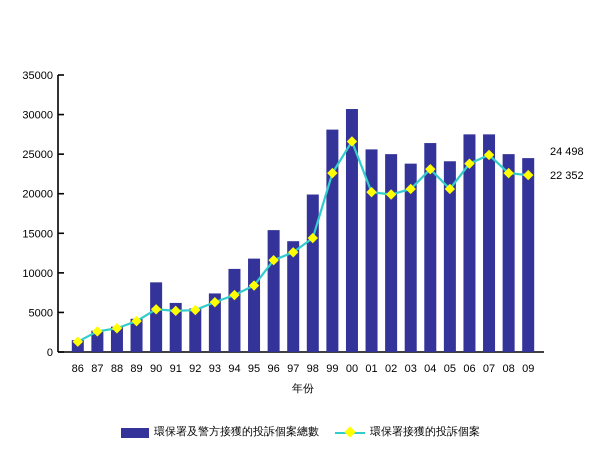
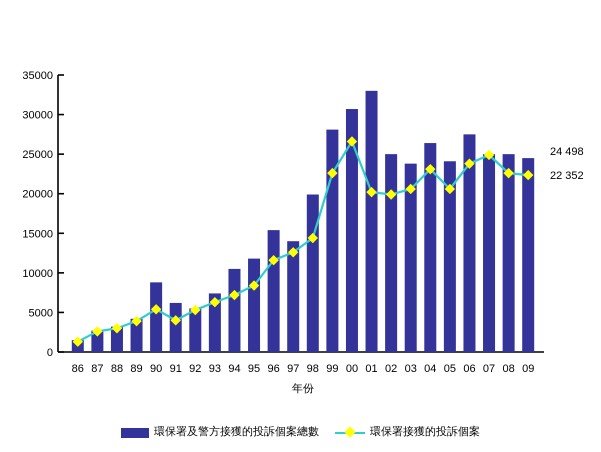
環保署接獲的投訴個案/91: 5000 -> 4000
環保署及警方接獲的投訴個案總數/01: 26000 -> 33000
環保署及警方接獲的投訴個案總數/07: 28000 -> 25000
